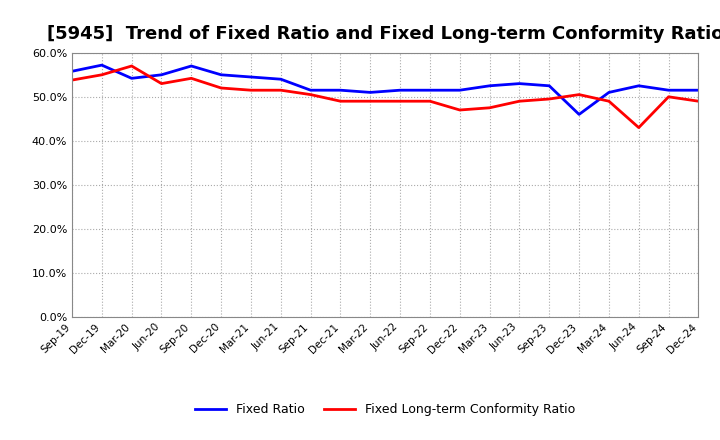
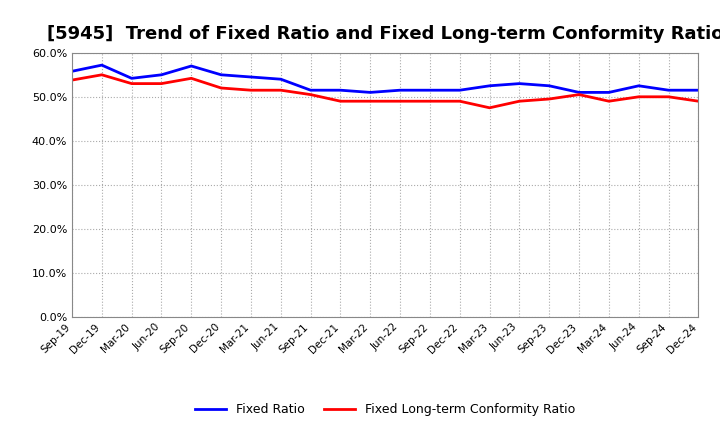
Fixed Long-term Conformity Ratio/Mar-20: 57.0% -> 53.0%
Fixed Long-term Conformity Ratio/Dec-22: 47.0% -> 49.0%
Fixed Ratio/Dec-23: 46.0% -> 51.0%
Fixed Long-term Conformity Ratio/Jun-24: 43.0% -> 50.0%
